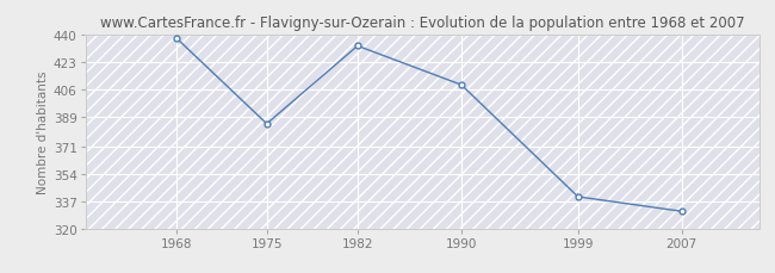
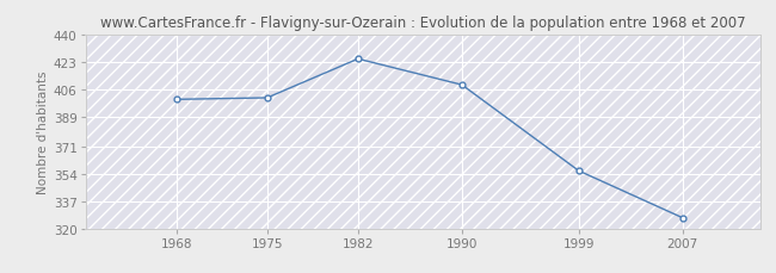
1968: 438 -> 400
1975: 385 -> 401
1982: 433 -> 425
1999: 340 -> 356
2007: 331 -> 327
